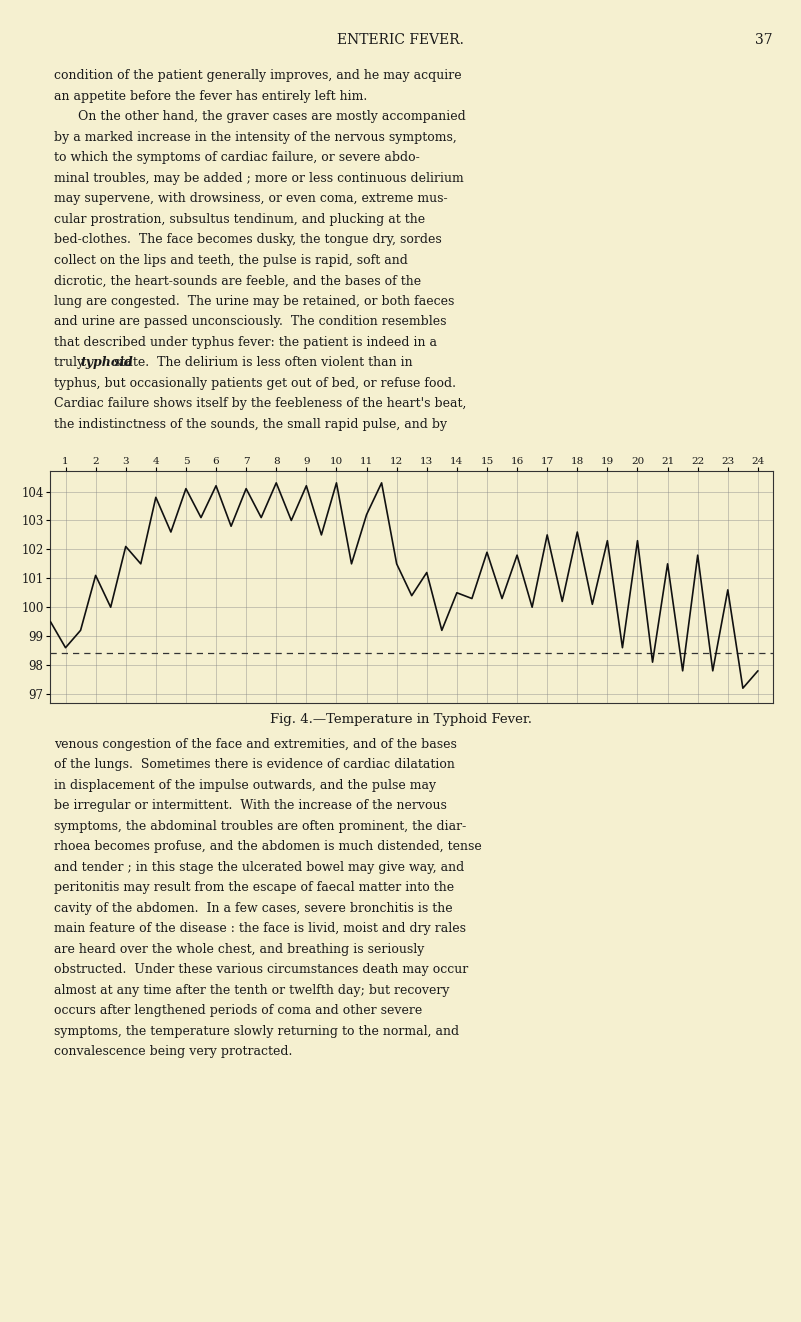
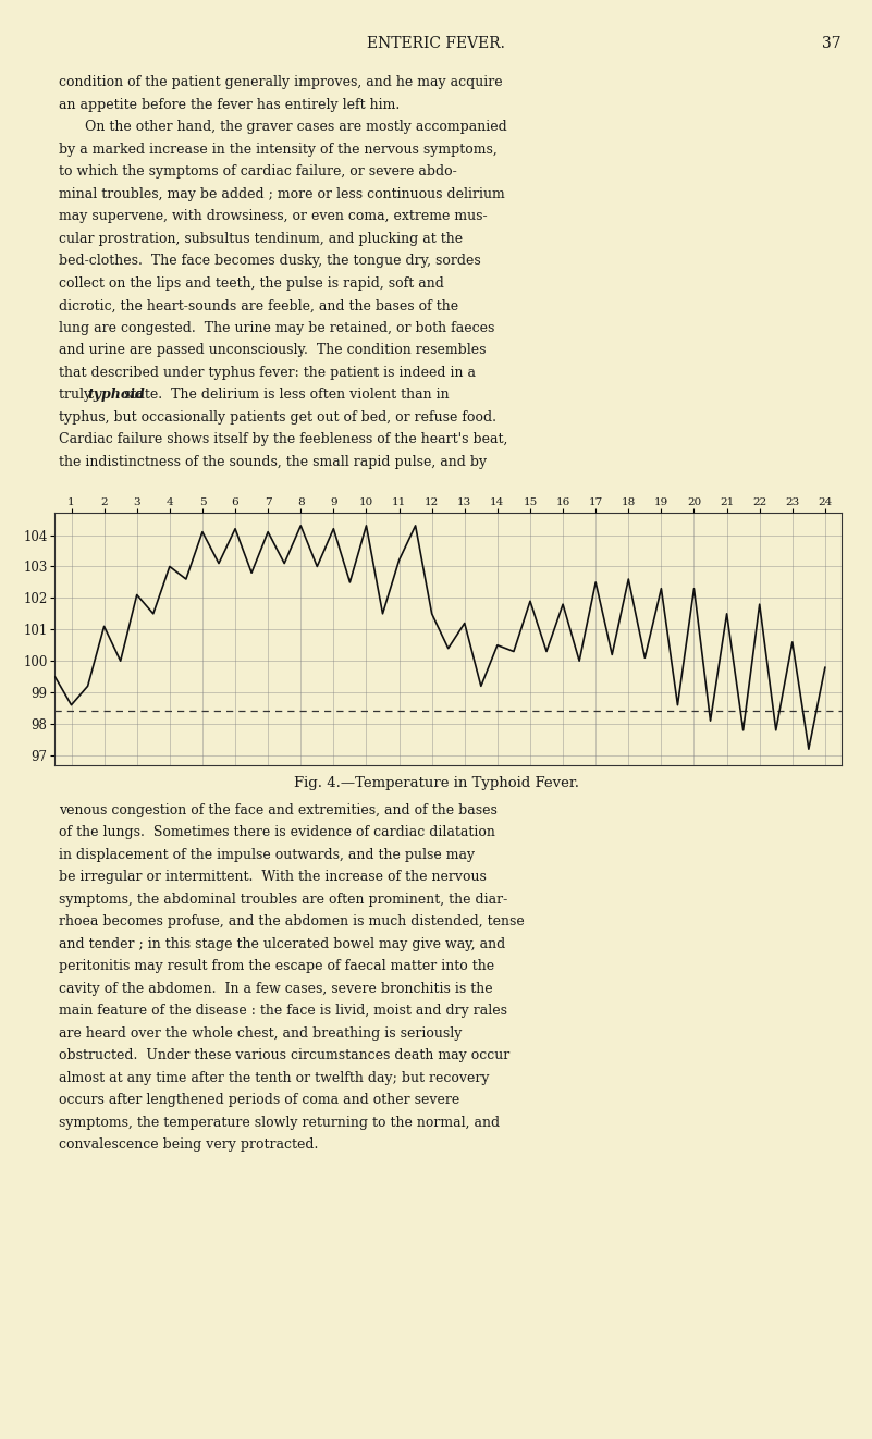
4: 103.8 -> 103.0
24: 97.8 -> 99.8
